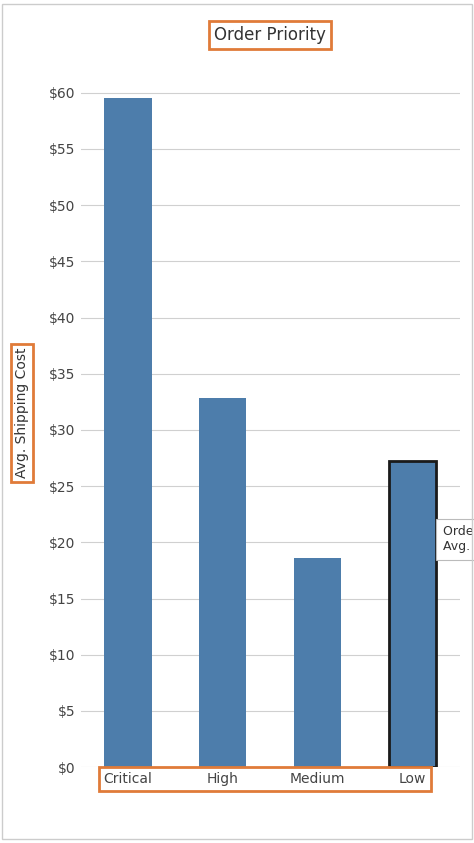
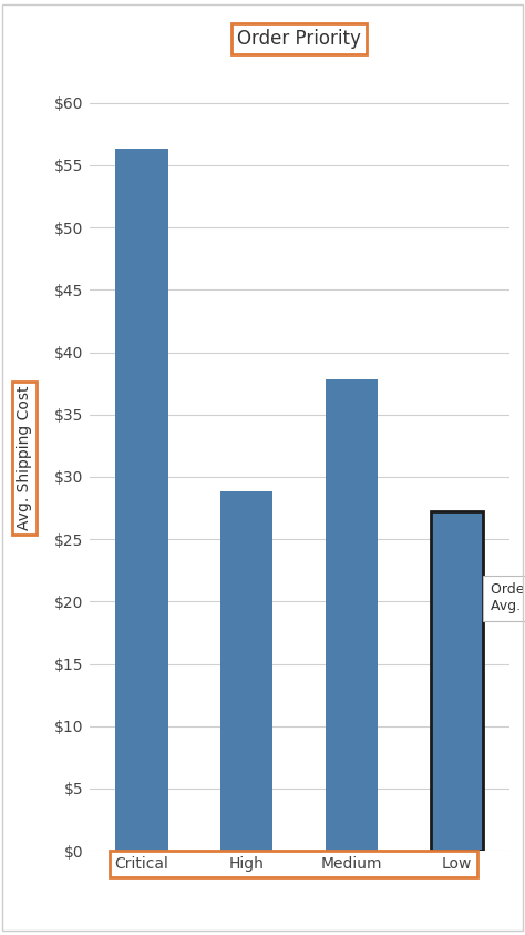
Critical: $59.5 -> $56.3
High: $32.8 -> $28.8
Medium: $18.6 -> $37.8
